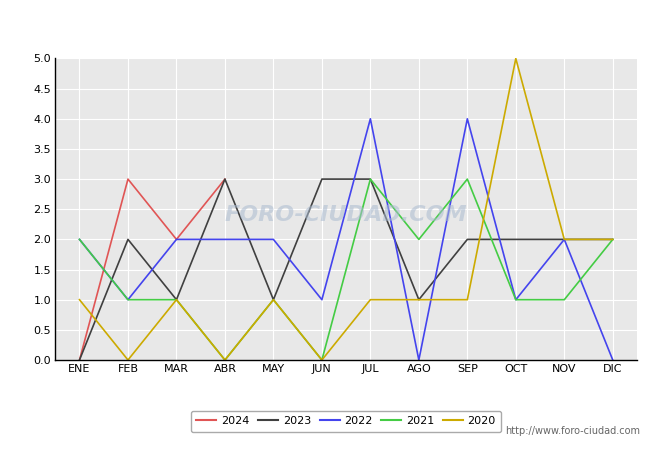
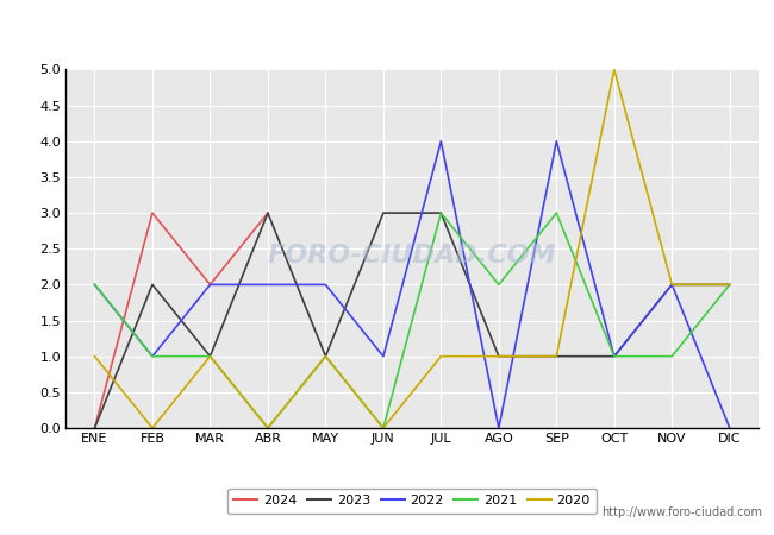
2023/SEP: 2 -> 1
2023/OCT: 2 -> 1
